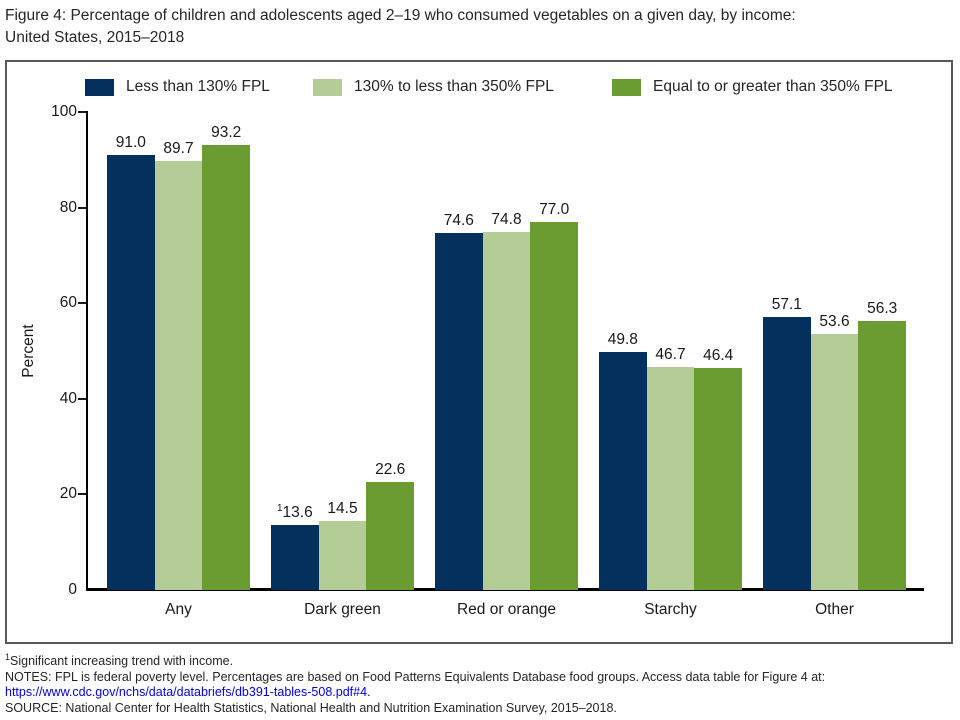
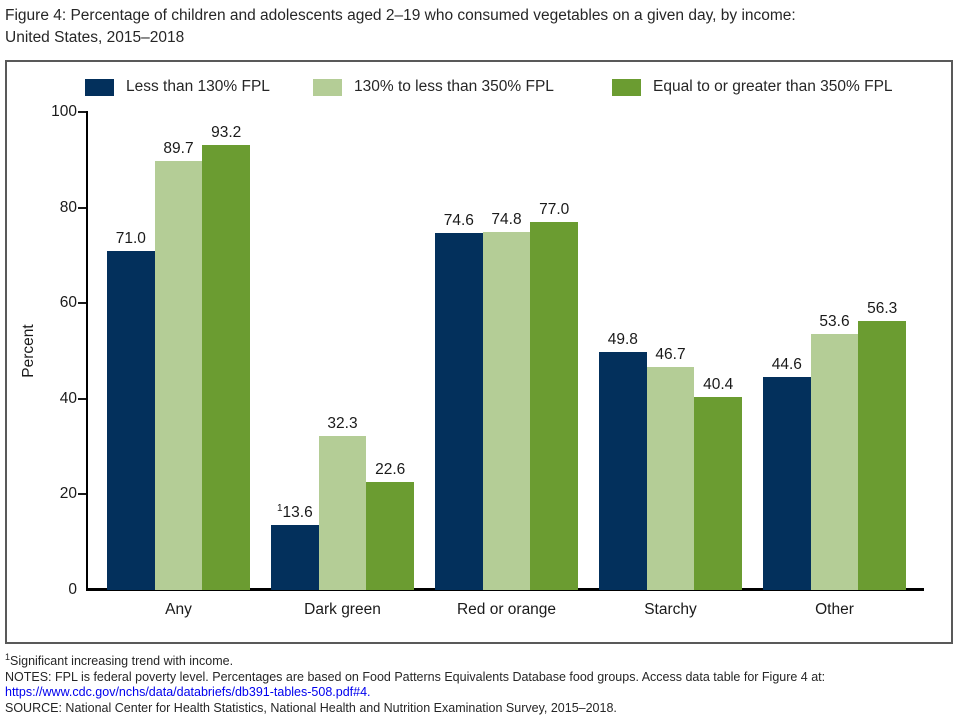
Less than 130% FPL/Any: 91.0 -> 71.0
130% to less than 350% FPL/Dark green: 14.5 -> 32.3
Equal to or greater than 350% FPL/Starchy: 46.4 -> 40.4
Less than 130% FPL/Other: 57.1 -> 44.6
